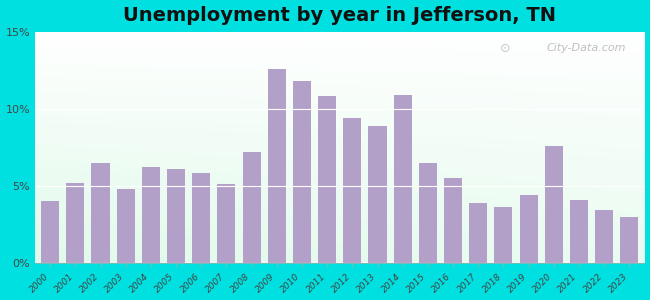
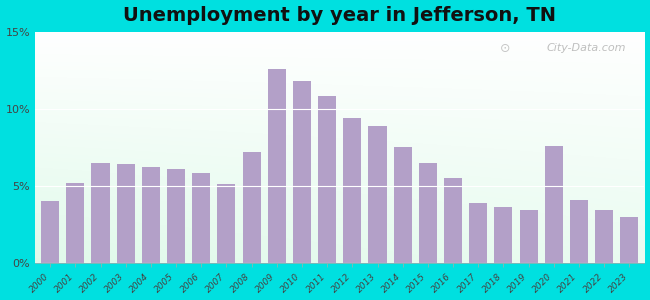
2003: 4.8% -> 6.4%
2014: 10.9% -> 7.5%
2019: 4.4% -> 3.4%
